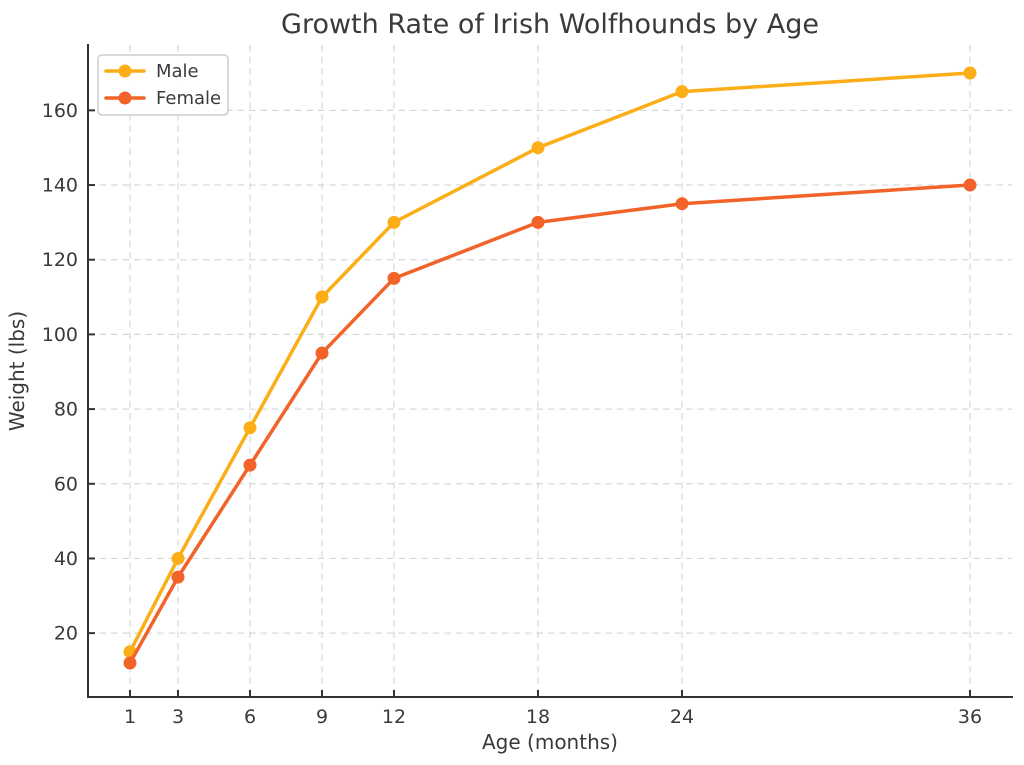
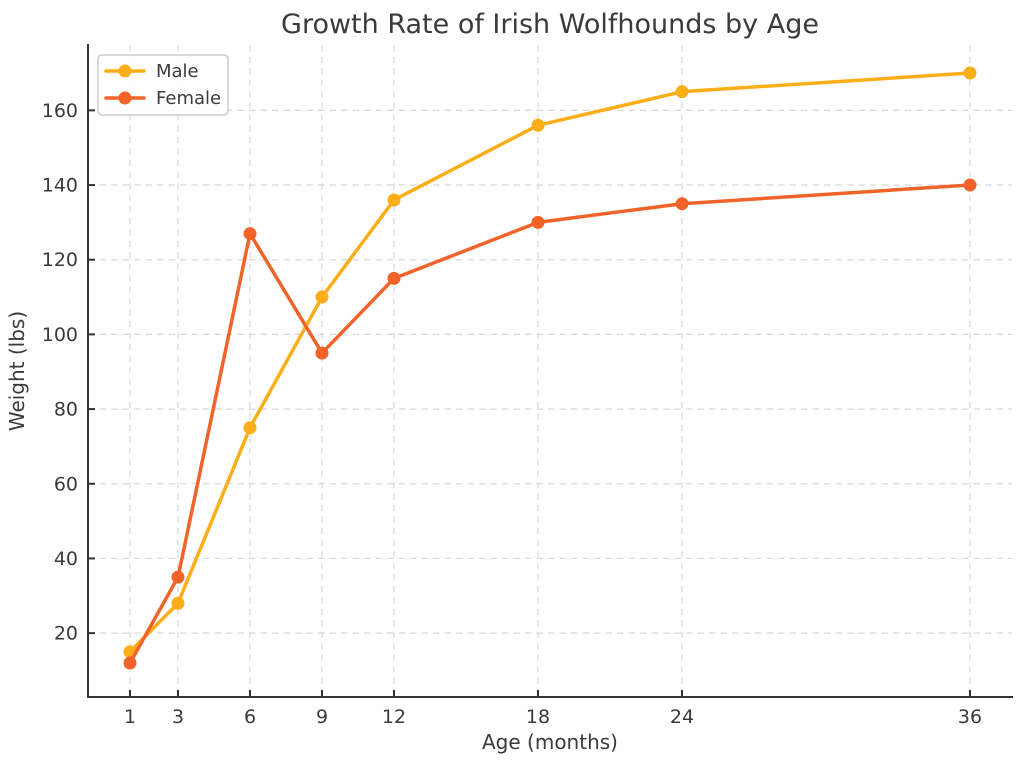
Male/3: 40 -> 28
Female/6: 65 -> 127
Male/12: 130 -> 136
Male/18: 150 -> 156
